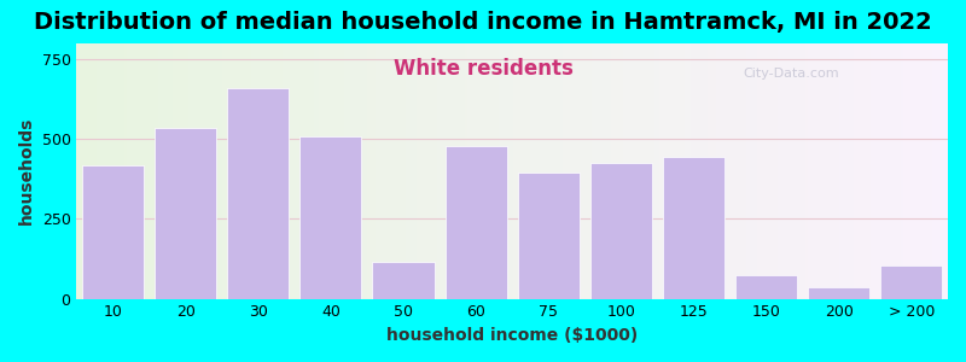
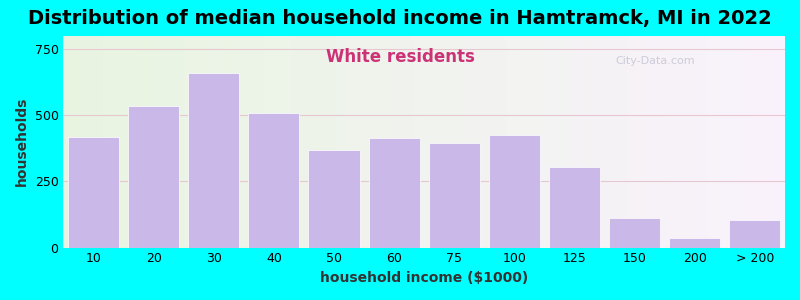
50: 115 -> 370
60: 480 -> 415
125: 445 -> 305
150: 75 -> 110
